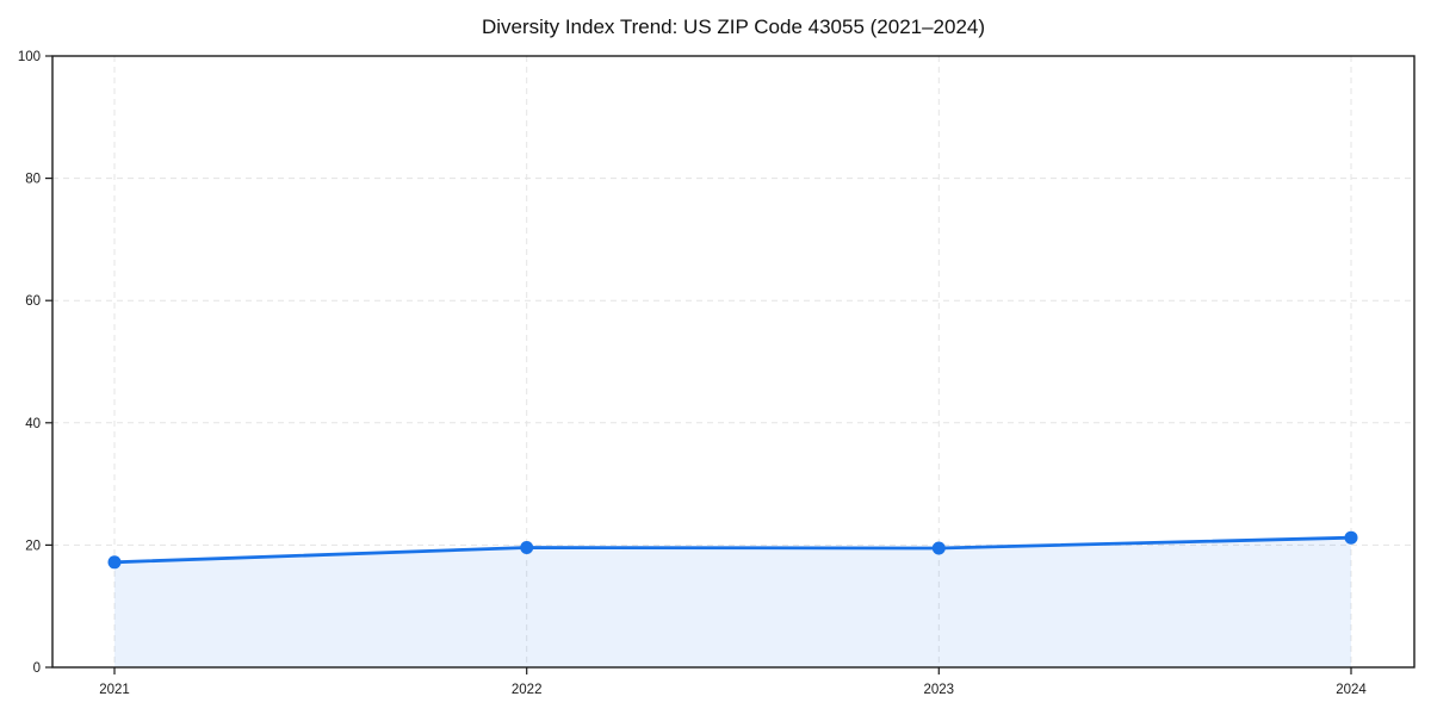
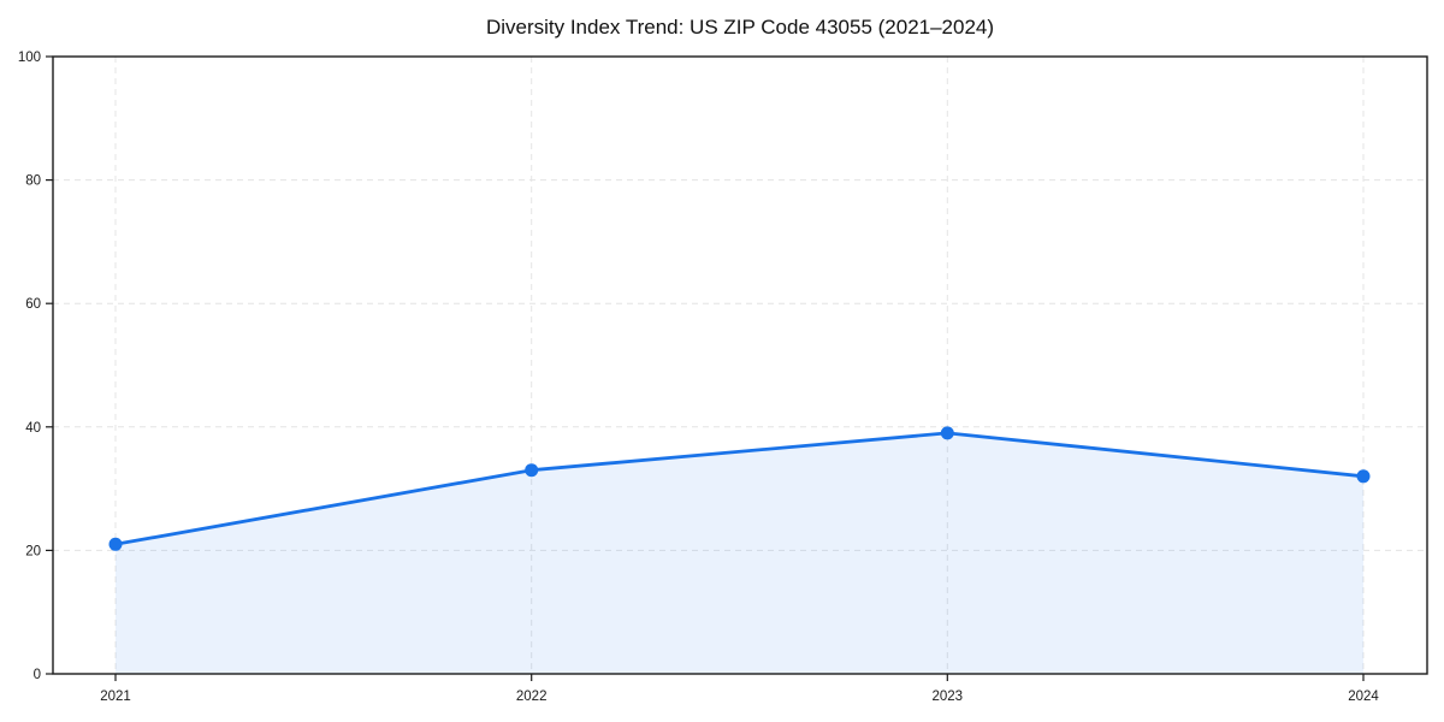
2021: 17 -> 21
2022: 20 -> 33
2023: 20 -> 39
2024: 21 -> 32
